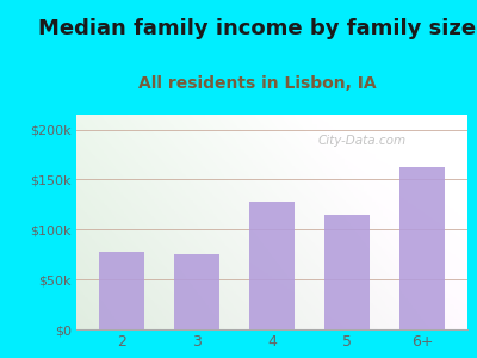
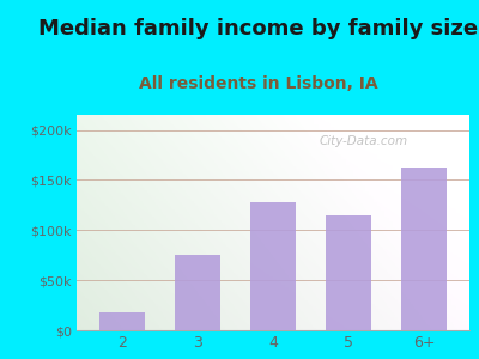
2: $78k -> $18k
